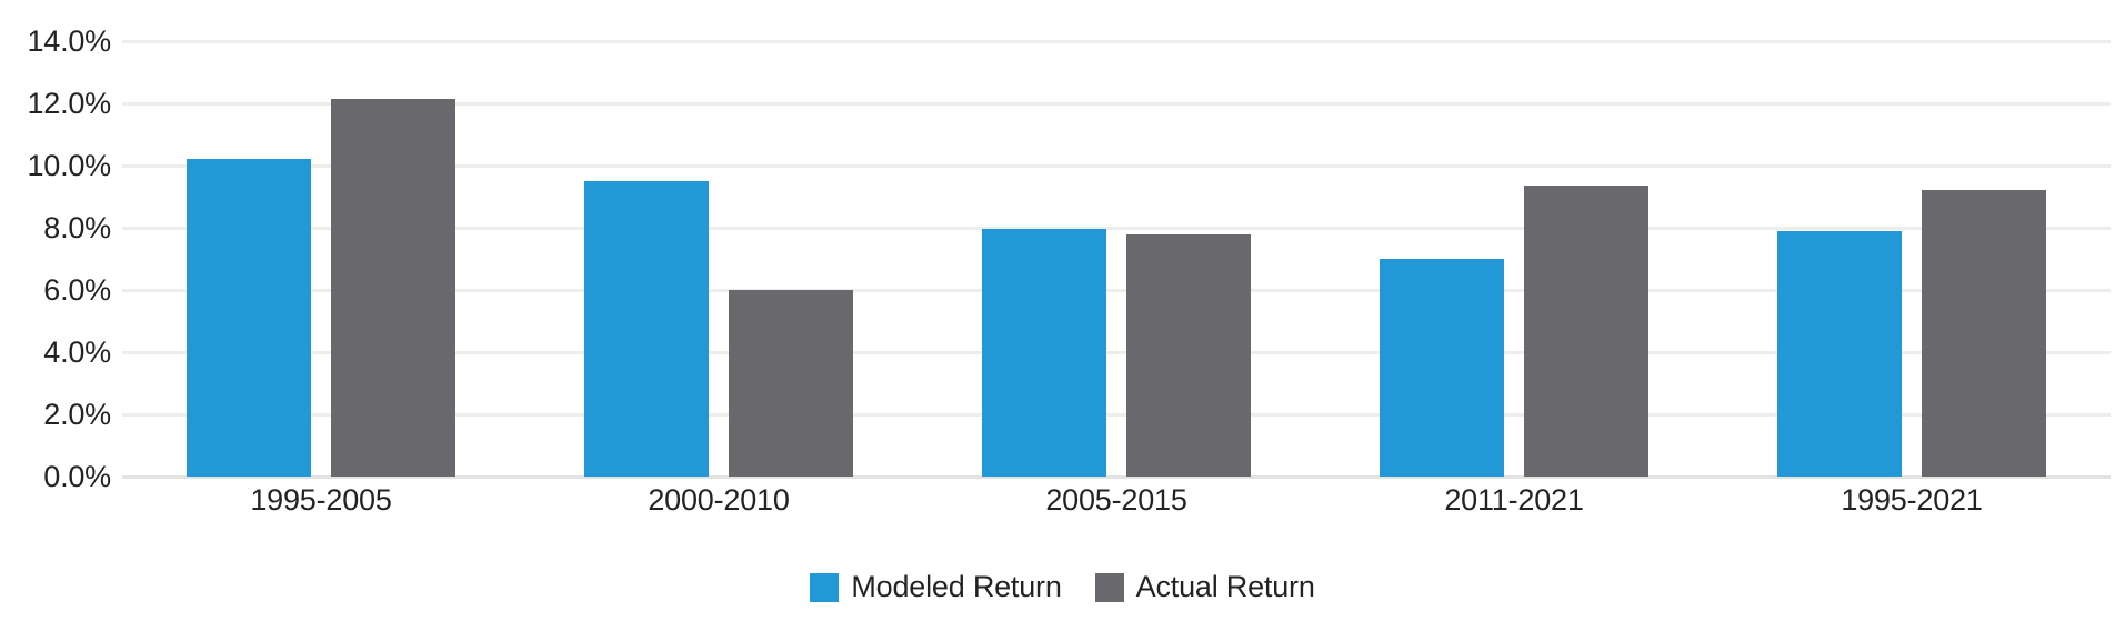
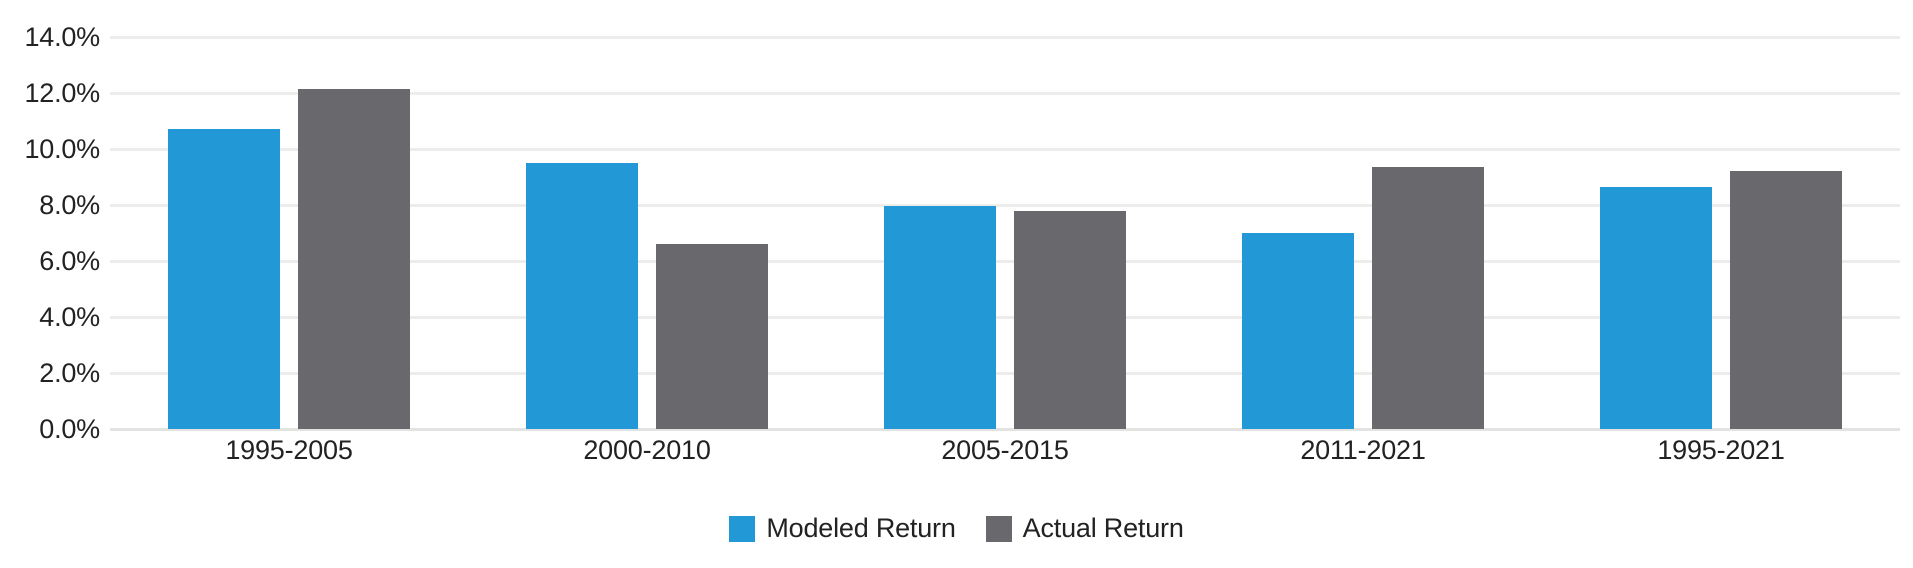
Modeled Return/1995-2005: 10.2% -> 10.7%
Actual Return/2000-2010: 6.0% -> 6.6%
Modeled Return/1995-2021: 7.9% -> 8.7%
